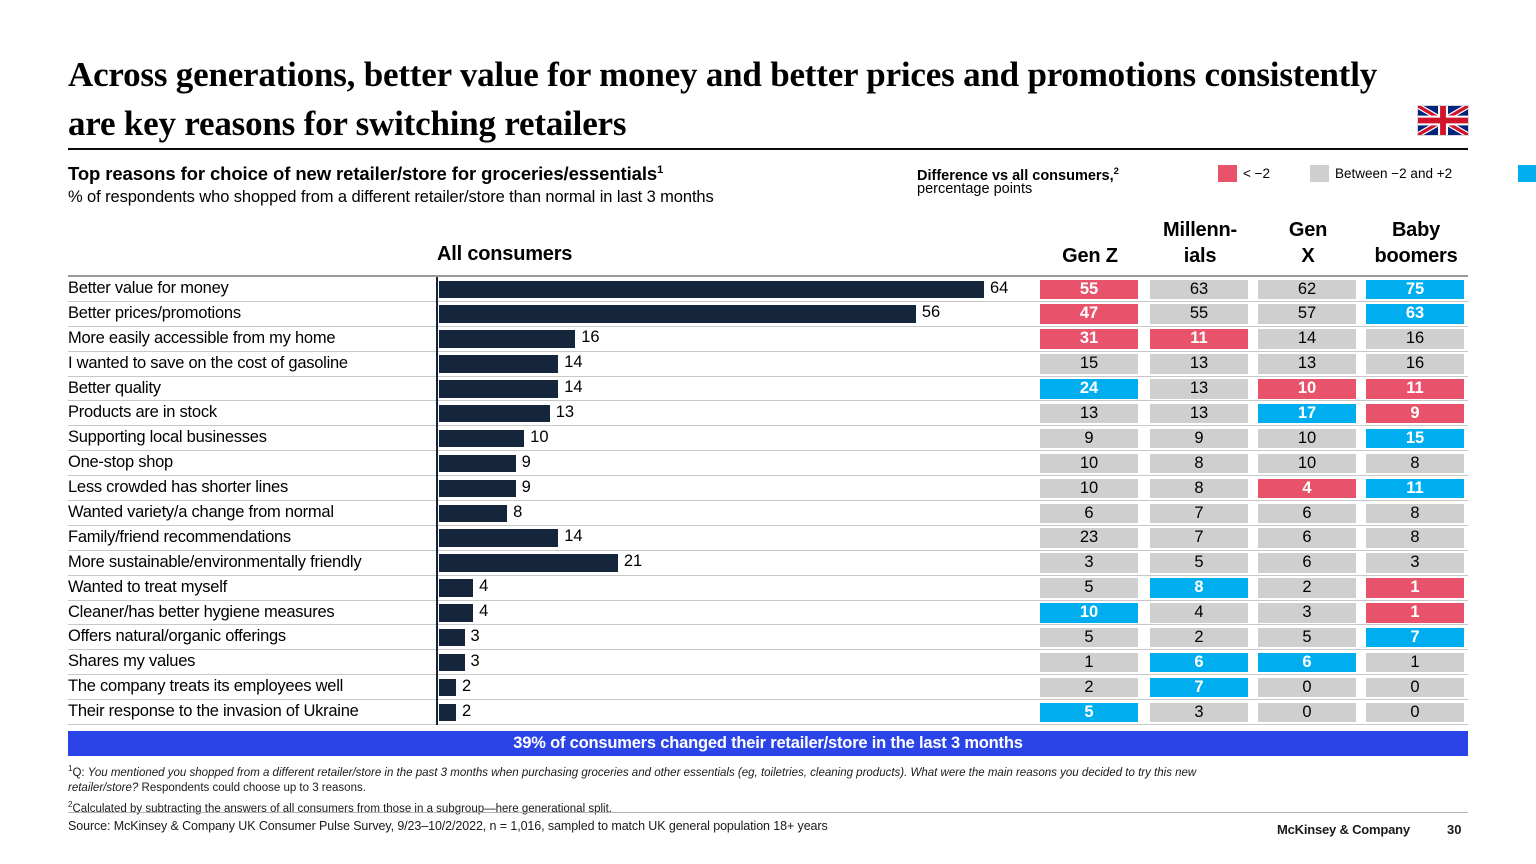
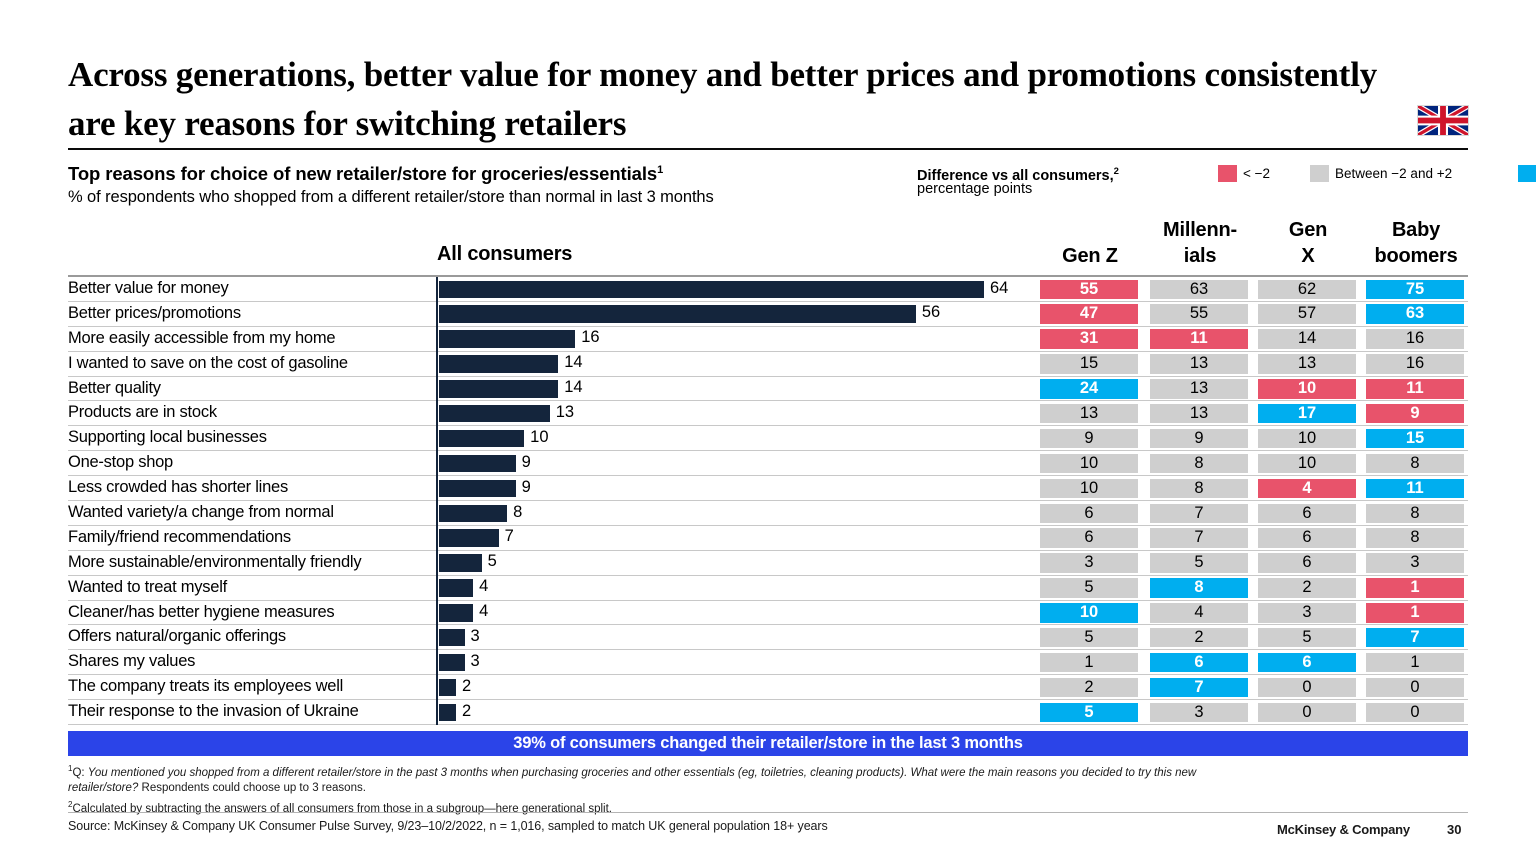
All consumers/Family/friend recommendations: 14 -> 7
Gen Z/Family/friend recommendations: 23 -> 6
All consumers/More sustainable/environmentally friendly: 21 -> 5
